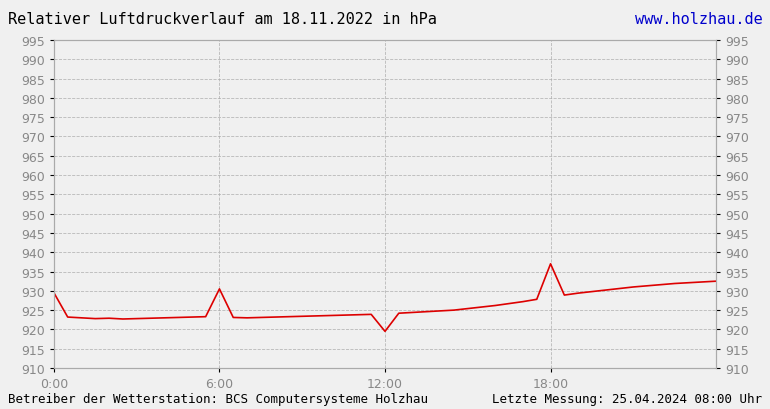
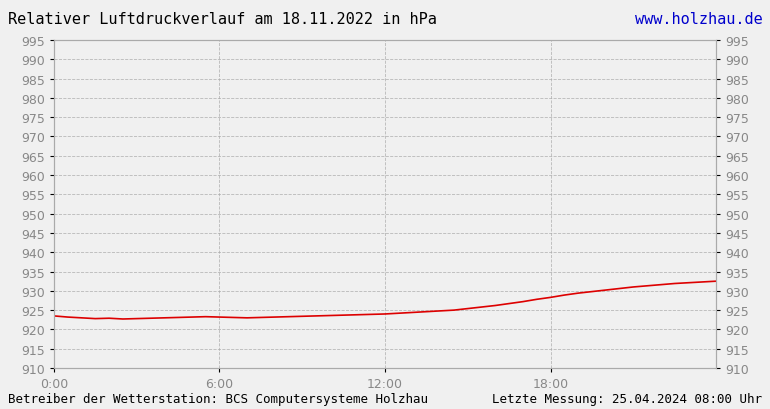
0:00: 929.5 -> 923.5
6:00: 930.5 -> 923.2
12:00: 919.5 -> 924.0
18:00: 937.0 -> 928.3
